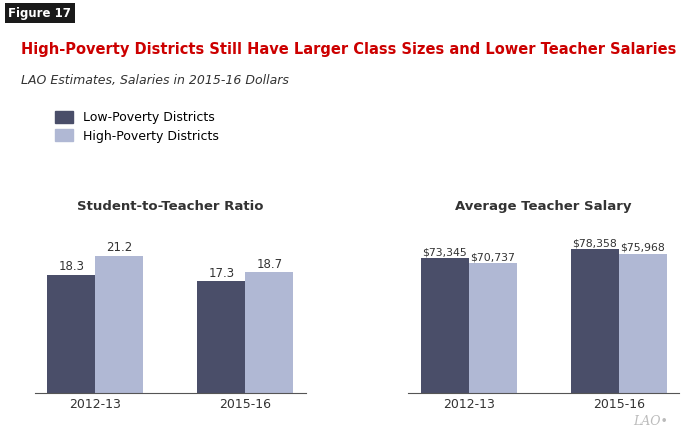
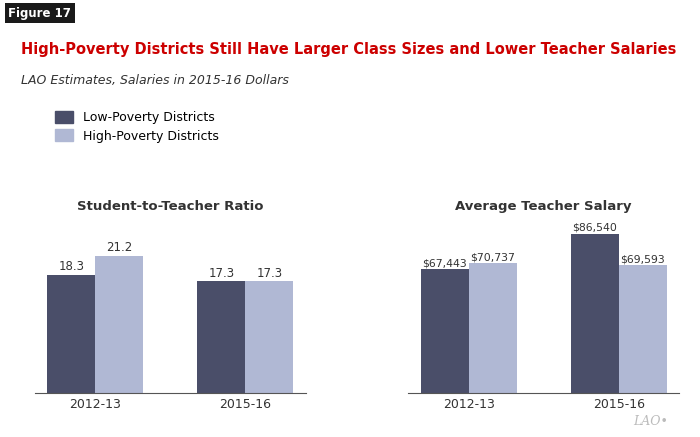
Student-to-Teacher Ratio/High-Poverty Districts/2015-16: 18.7 -> 17.3
Average Teacher Salary/Low-Poverty Districts/2012-13: $73,345 -> $67,443
Average Teacher Salary/Low-Poverty Districts/2015-16: $78,358 -> $86,540
Average Teacher Salary/High-Poverty Districts/2015-16: $75,968 -> $69,593
